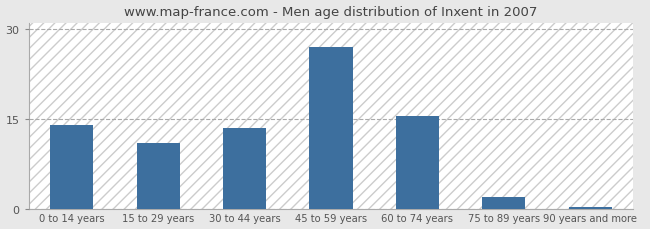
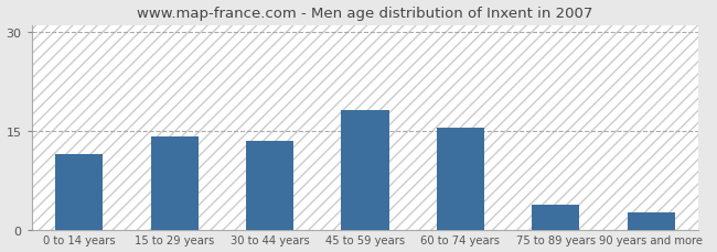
0 to 14 years: 14.0 -> 11.4
15 to 29 years: 11.0 -> 14.2
45 to 59 years: 27.0 -> 18.2
75 to 89 years: 2.0 -> 3.8
90 years and more: 0.3 -> 2.6
